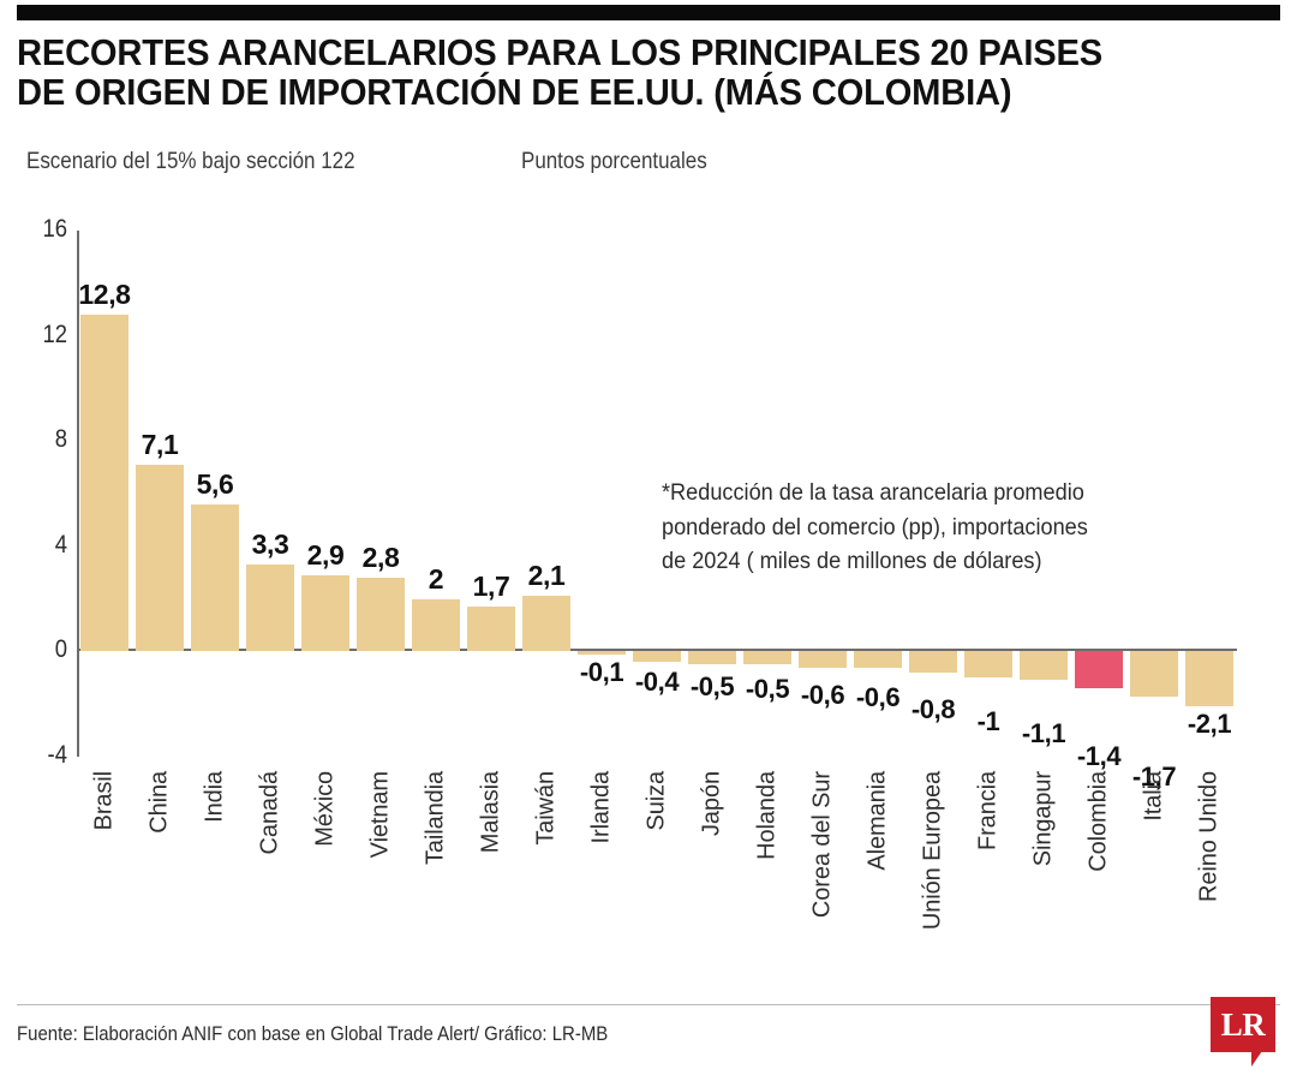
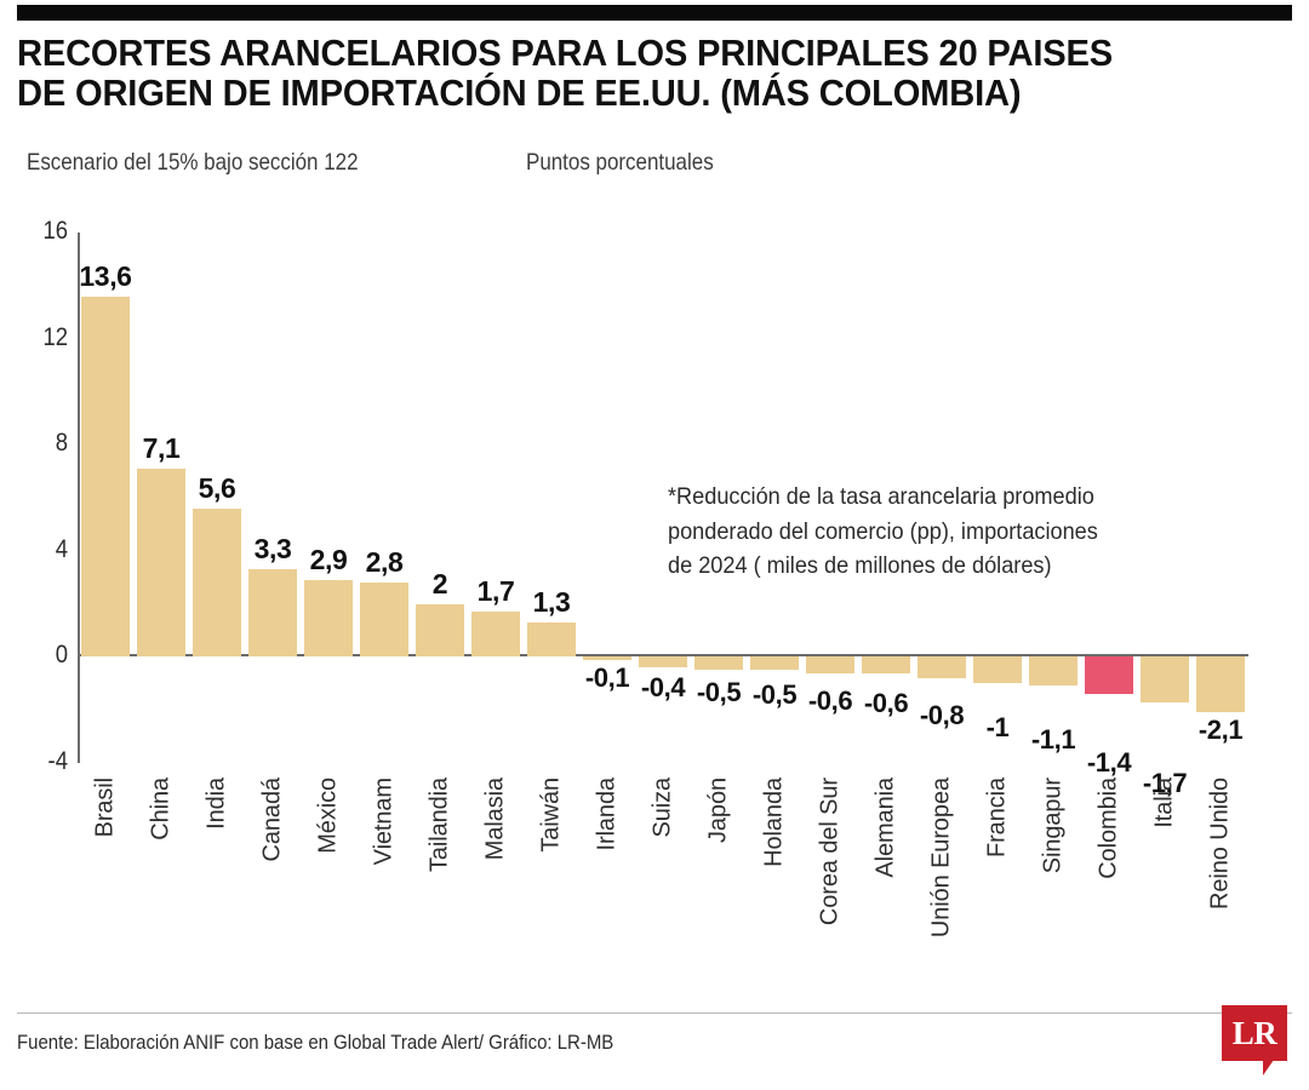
Brasil: 12,8 -> 13,6
Taiwán: 2,1 -> 1,3
